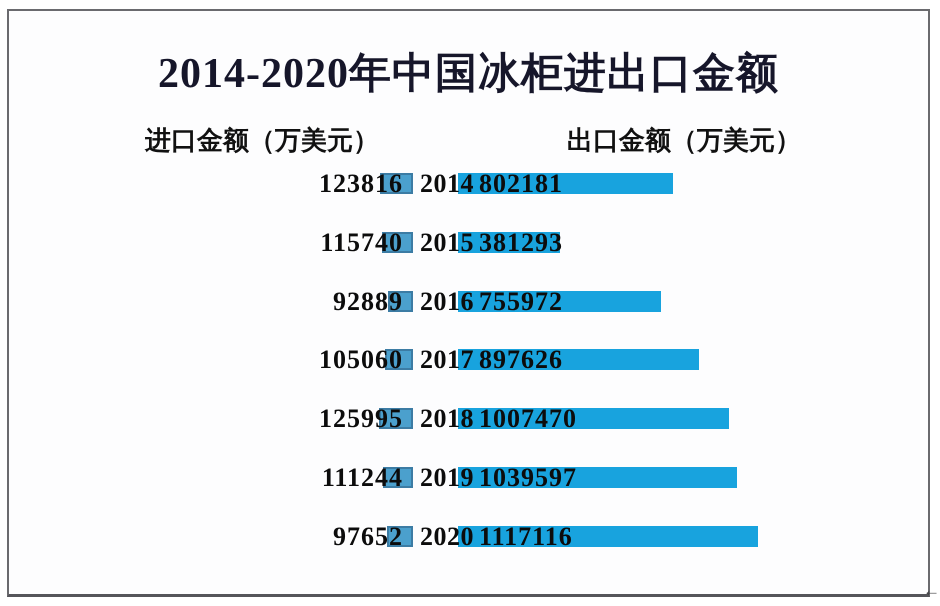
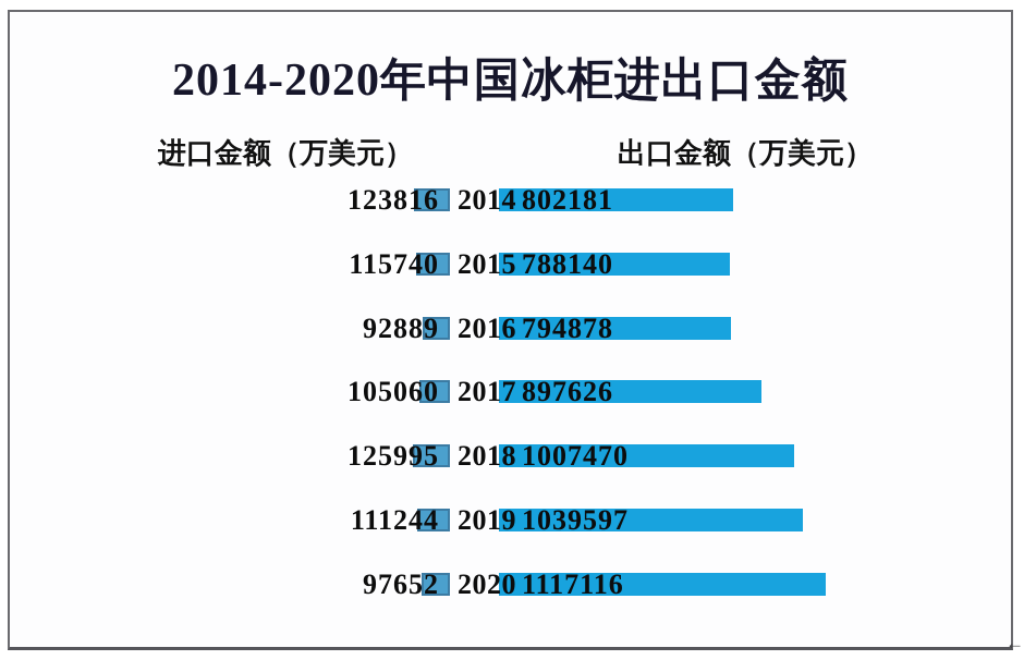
出口金额（万美元）/2015: 381293 -> 788140
出口金额（万美元）/2016: 755972 -> 794878
